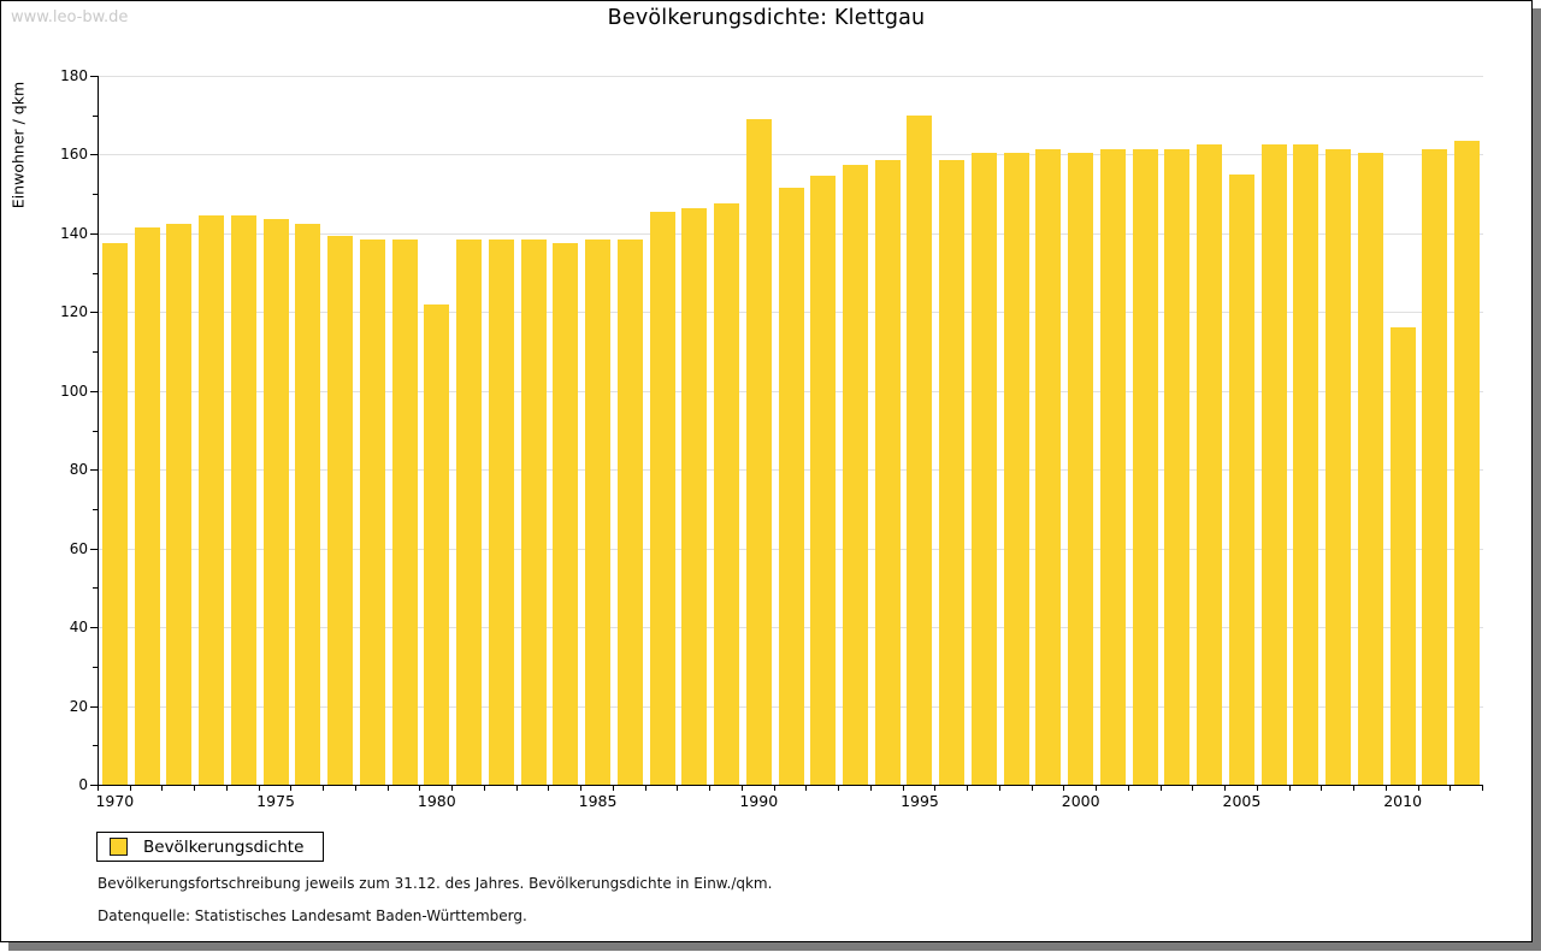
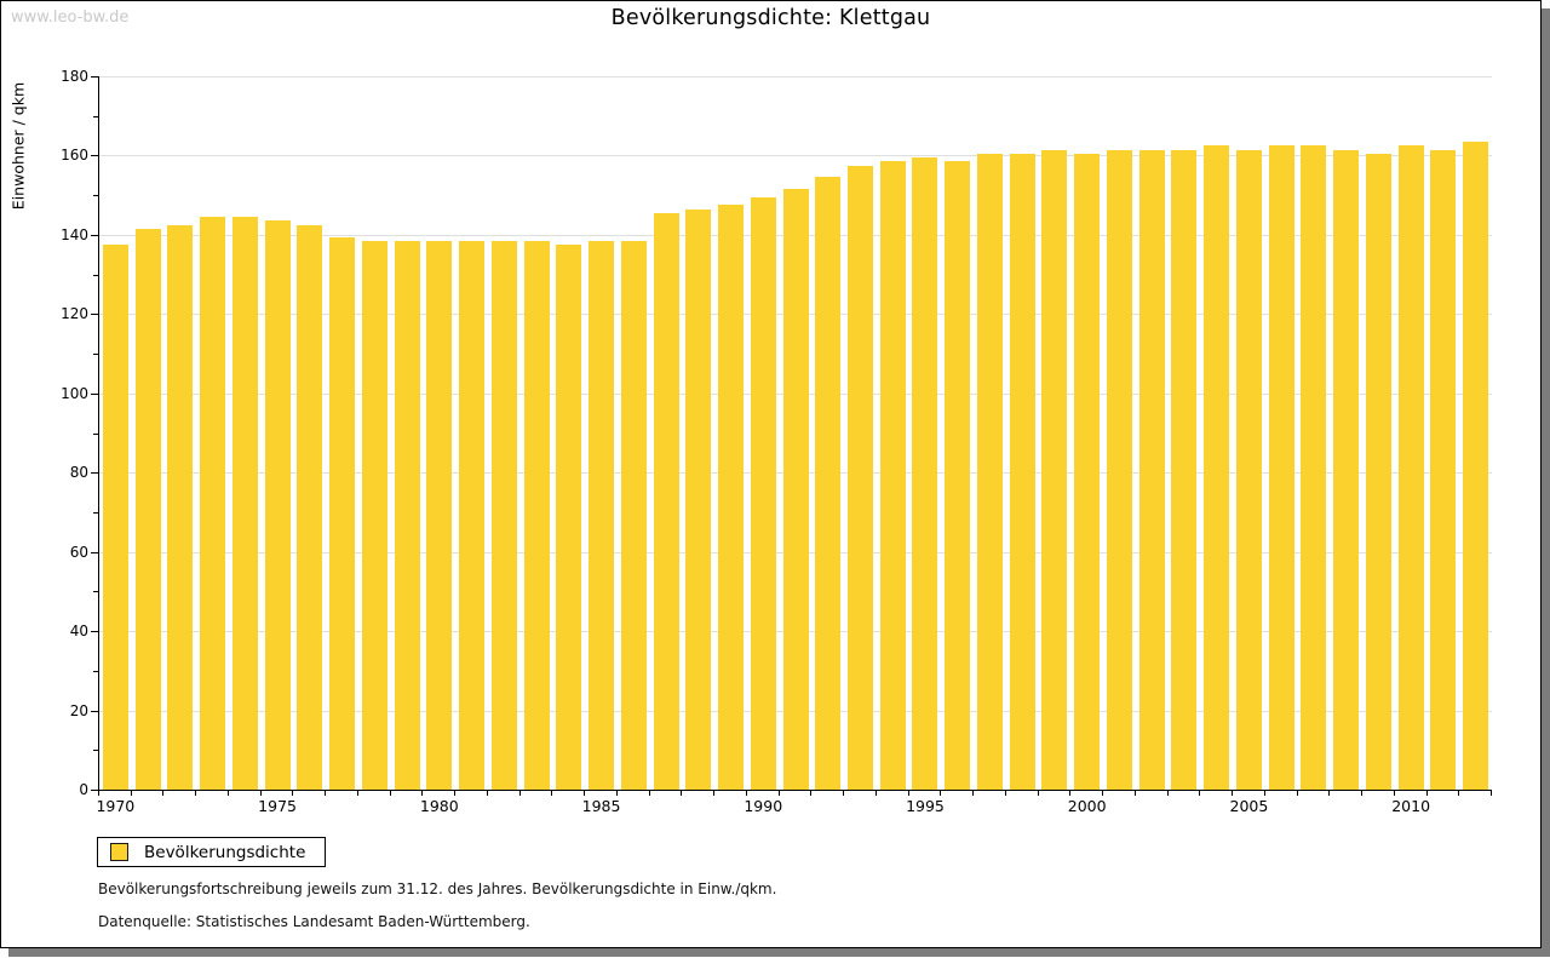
1980: 122 -> 138
1990: 169 -> 150
1995: 170 -> 160
2005: 155 -> 162
2010: 116 -> 162
